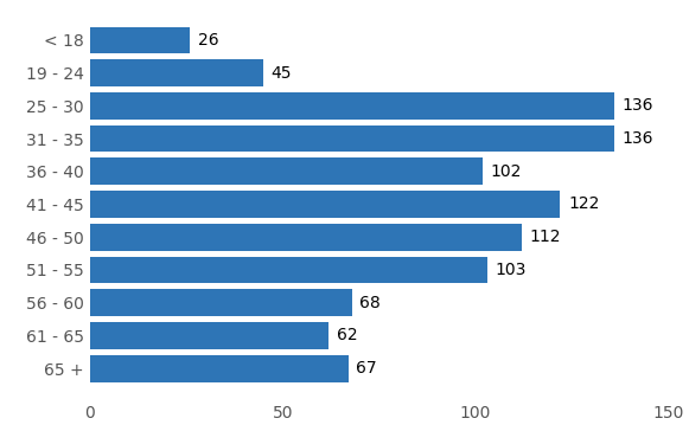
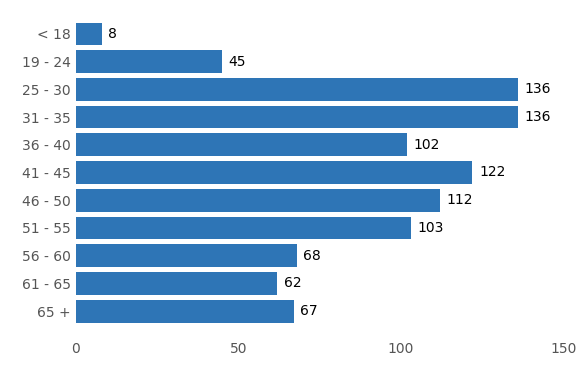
< 18: 26 -> 8
